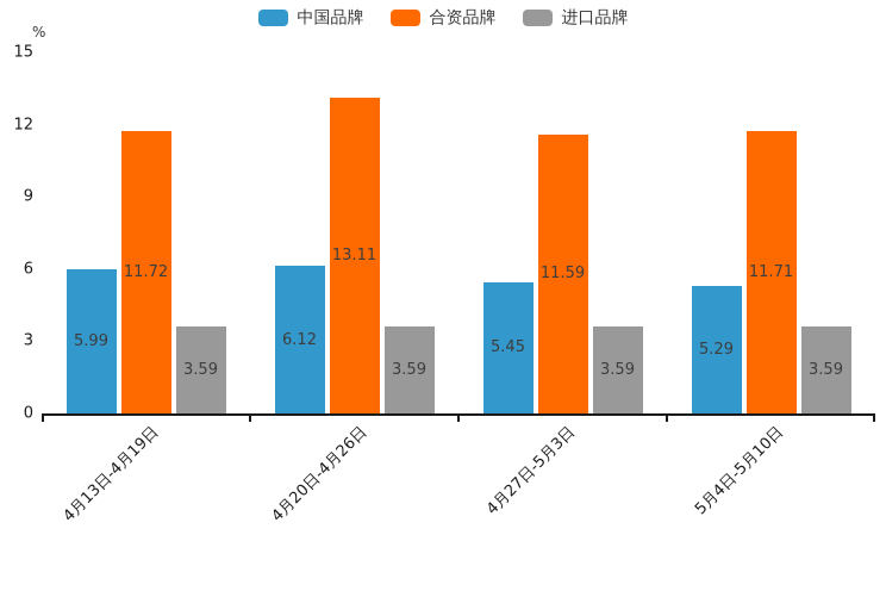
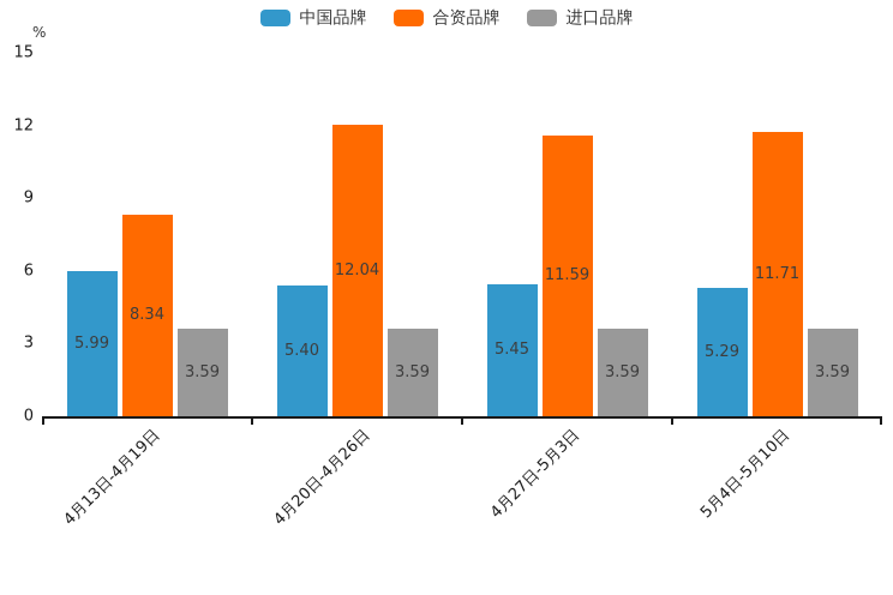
合资品牌/4月13日-4月19日: 11.72 -> 8.34
中国品牌/4月20日-4月26日: 6.12 -> 5.40
合资品牌/4月20日-4月26日: 13.11 -> 12.04
